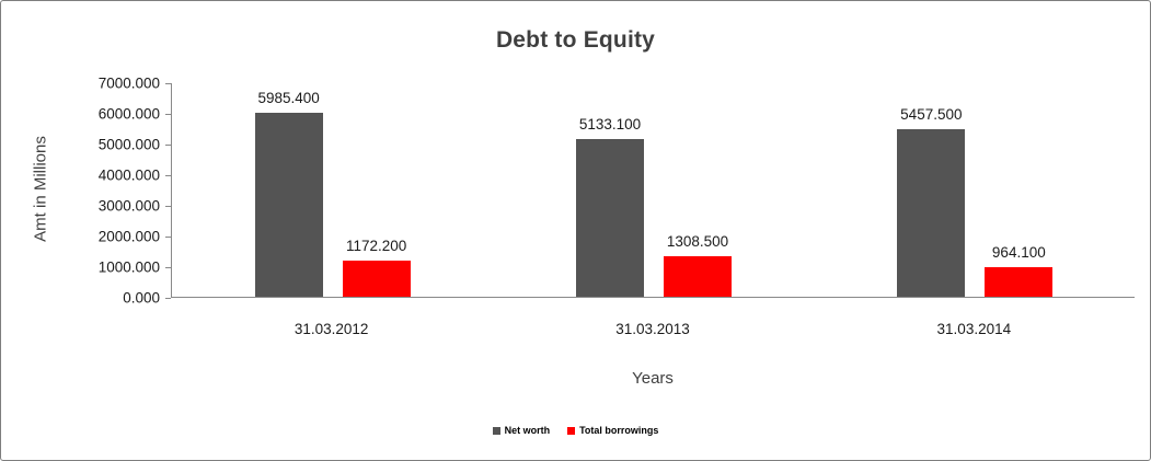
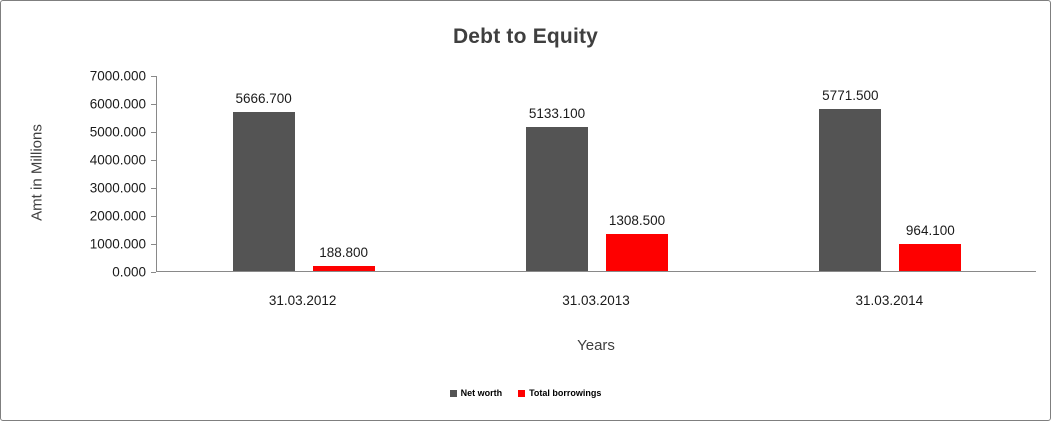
Net worth/31.03.2012: 5985.400 -> 5666.700
Total borrowings/31.03.2012: 1172.200 -> 188.800
Net worth/31.03.2014: 5457.500 -> 5771.500
